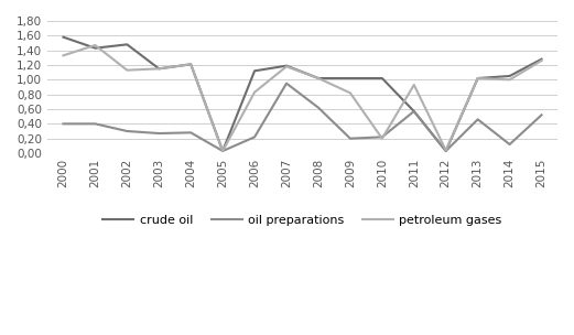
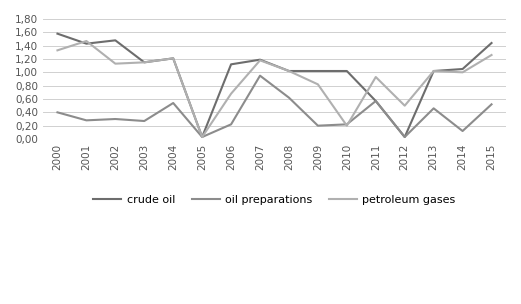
oil preparations/2001: 0,40 -> 0,28
oil preparations/2004: 0,28 -> 0,54
petroleum gases/2006: 0,83 -> 0,68
petroleum gases/2012: 0,04 -> 0,50
crude oil/2015: 1,28 -> 1,44
